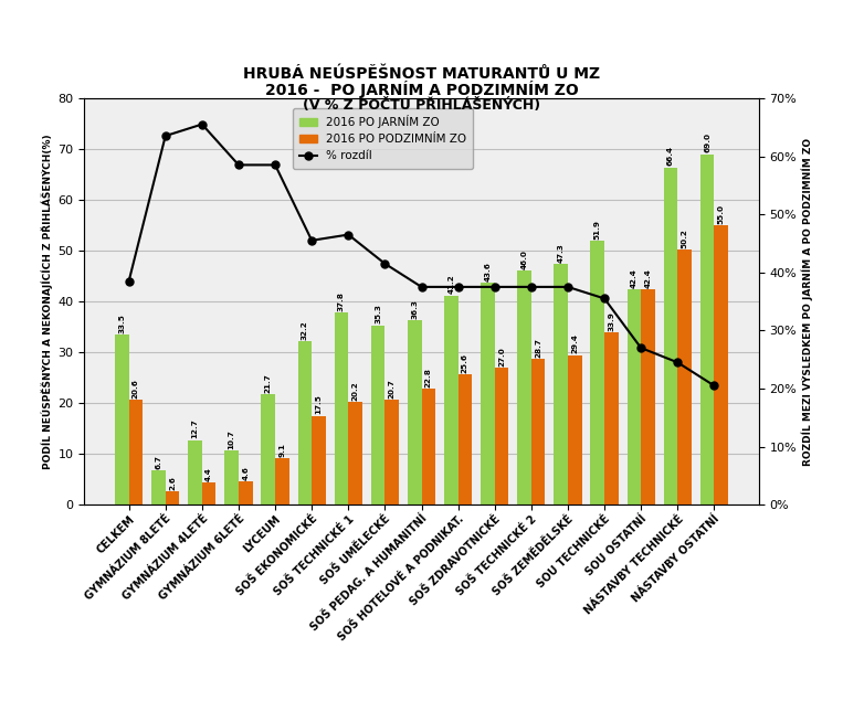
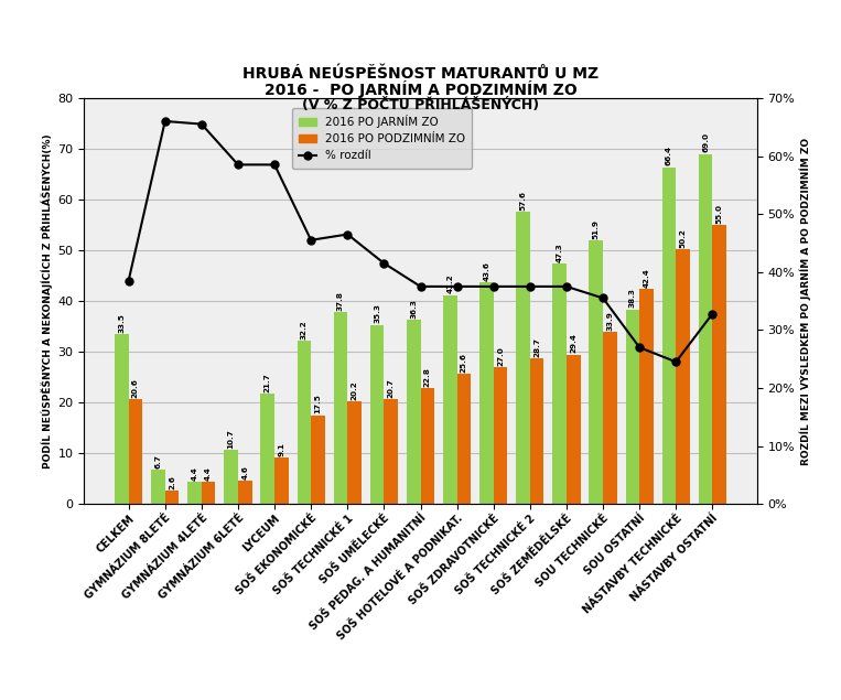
% rozdíl/GYMNÁZIUM 8LETÉ: 63.5% -> 66.0%
2016 PO JARNÍM ZO/GYMNÁZIUM 4LETÉ: 12.7 -> 4.4
2016 PO JARNÍM ZO/SOŠ TECHNICKÉ 2: 46.0 -> 57.6
2016 PO JARNÍM ZO/SOU OSTATNÍ: 42.4 -> 38.3
% rozdíl/NÁSTAVBY OSTATNÍ: 20.5% -> 32.8%
